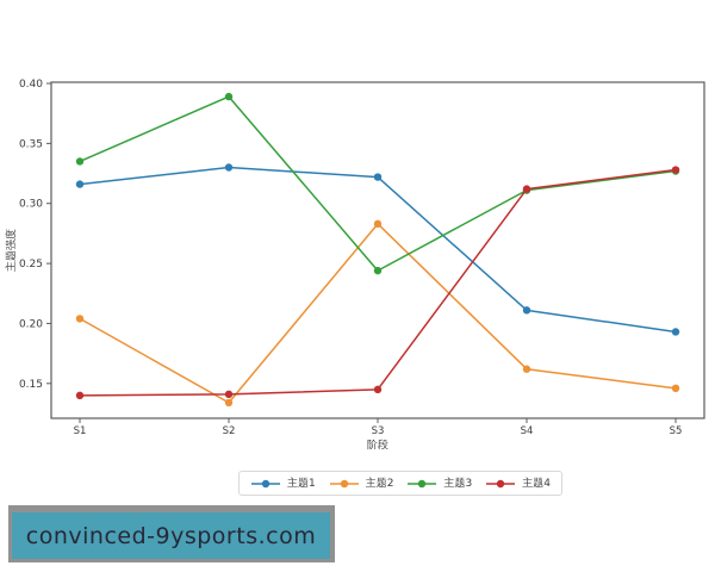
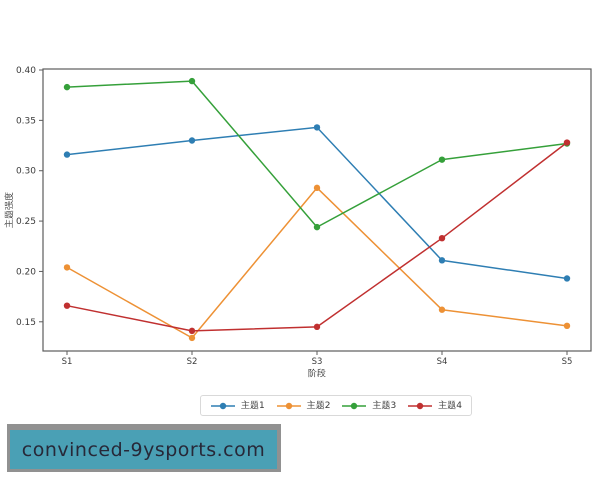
主题3/S1: 0.335 -> 0.383
主题4/S1: 0.140 -> 0.166
主题1/S3: 0.322 -> 0.343
主题4/S4: 0.312 -> 0.233
